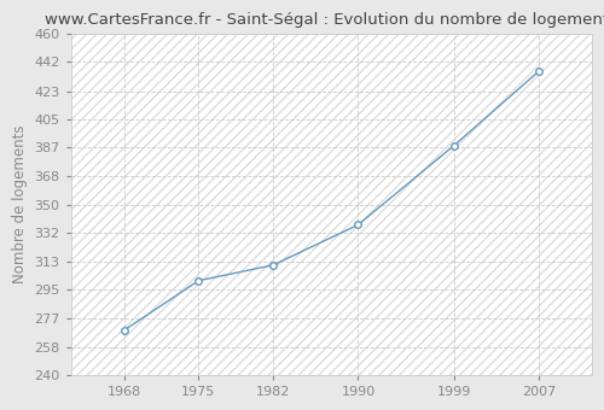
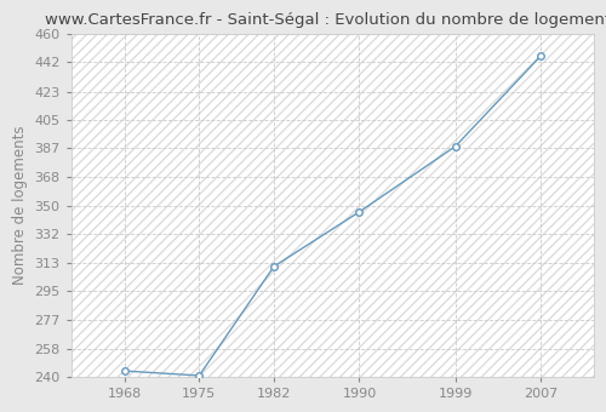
1968: 269 -> 244
1975: 301 -> 241
1990: 337 -> 346
2007: 436 -> 446
